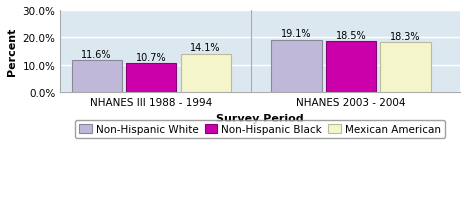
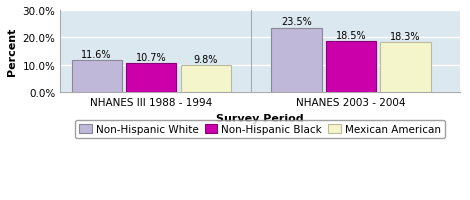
Mexican American/NHANES III 1988 - 1994: 14.1% -> 9.8%
Non-Hispanic White/NHANES 2003 - 2004: 19.1% -> 23.5%
